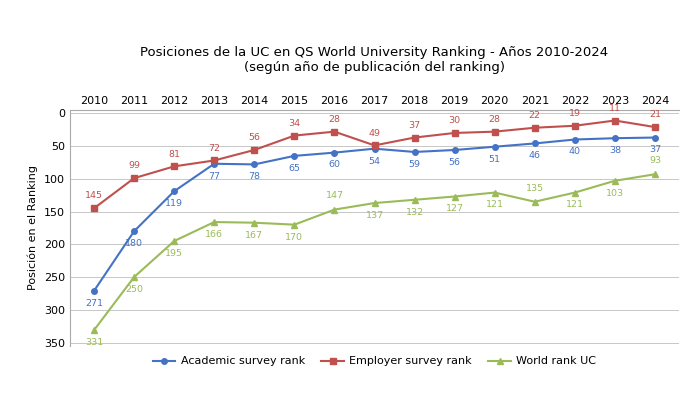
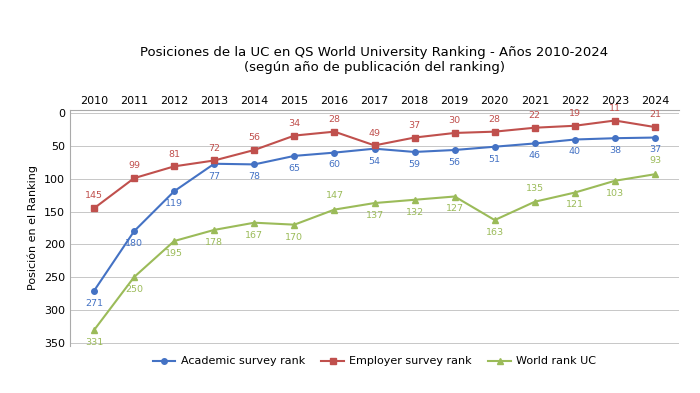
World rank UC/2013: 166 -> 178
World rank UC/2020: 121 -> 163
